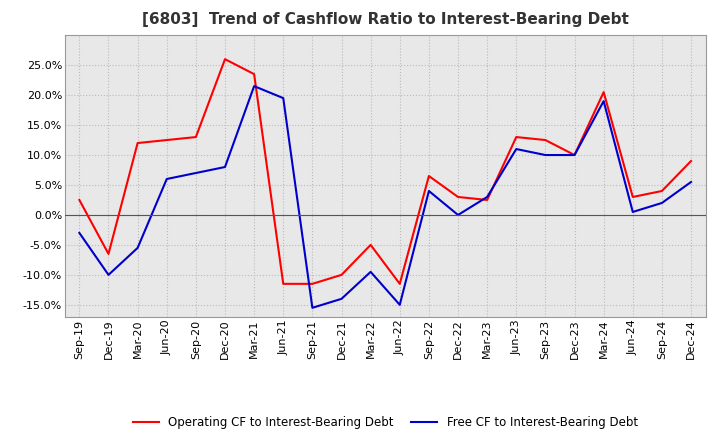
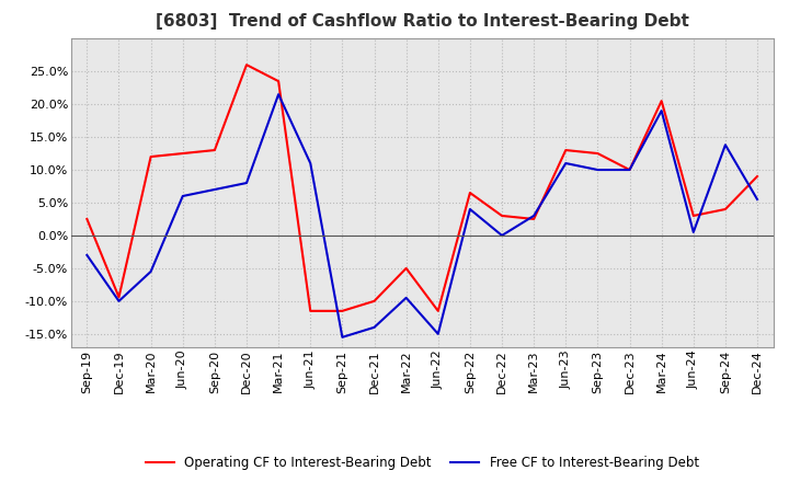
Operating CF to Interest-Bearing Debt/Dec-19: -6.5% -> -9.4%
Free CF to Interest-Bearing Debt/Jun-21: 19.5% -> 11.0%
Free CF to Interest-Bearing Debt/Sep-24: 2.0% -> 13.8%
